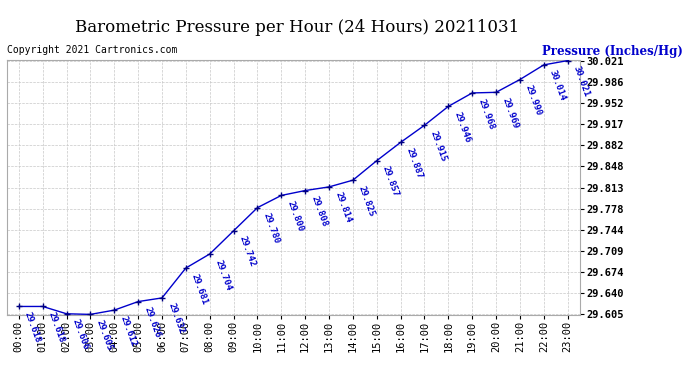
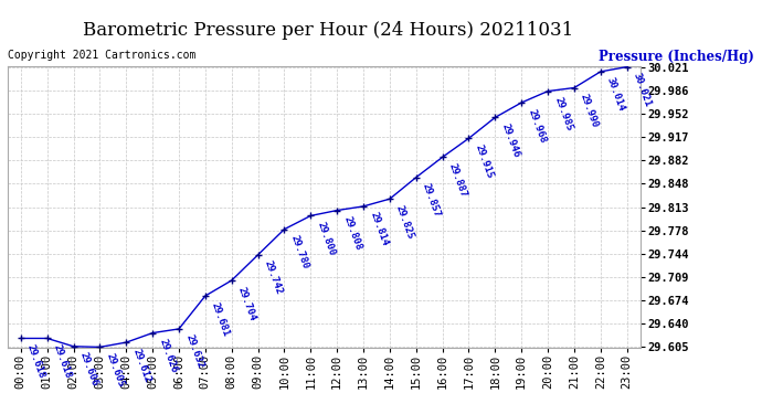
20:00: 29.969 -> 29.985
